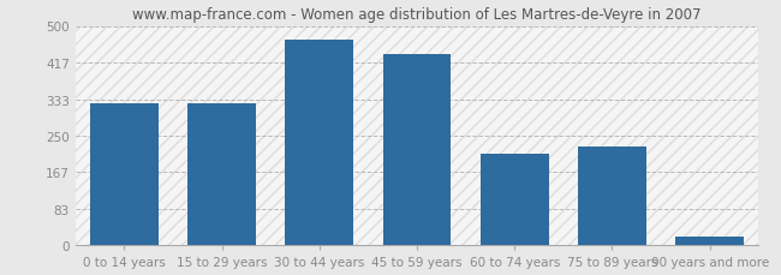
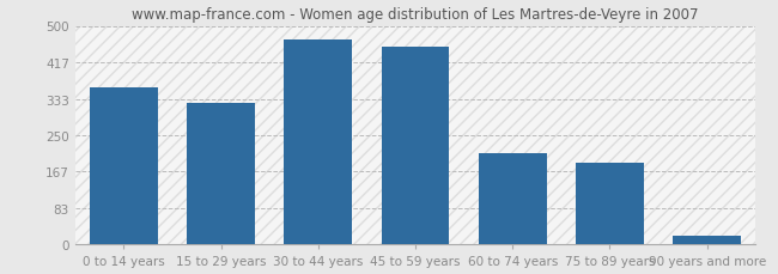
0 to 14 years: 325 -> 358
45 to 59 years: 435 -> 453
75 to 89 years: 225 -> 188
